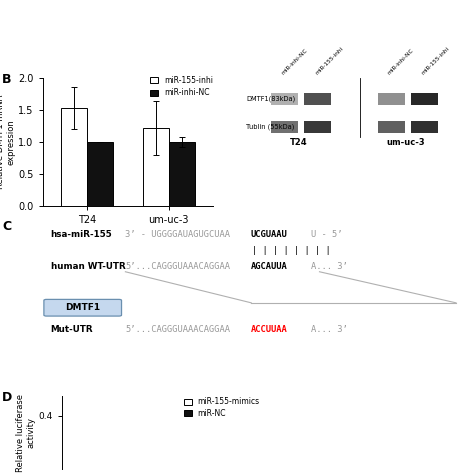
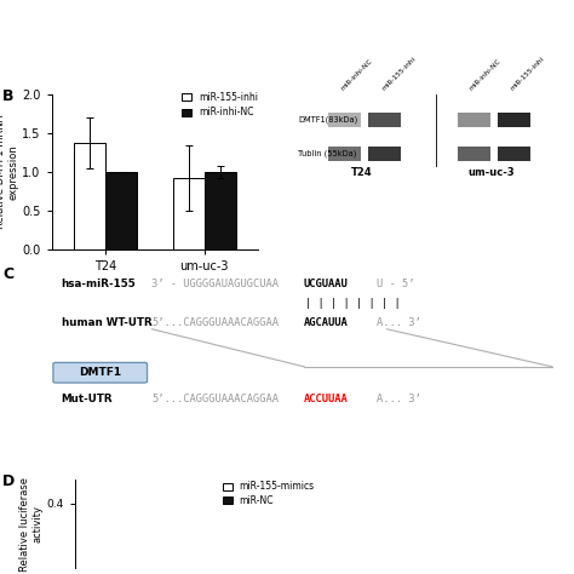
miR-155-inhi/T24: 1.54 -> 1.38
miR-155-inhi/um-uc-3: 1.22 -> 0.92
